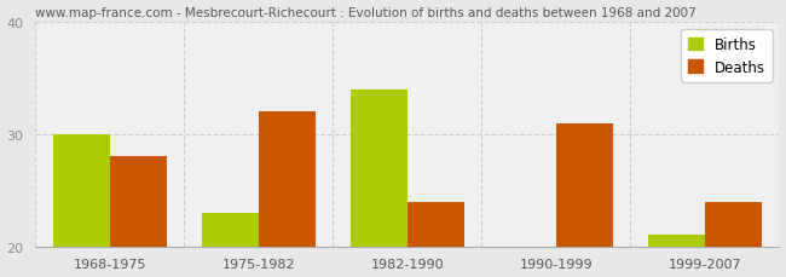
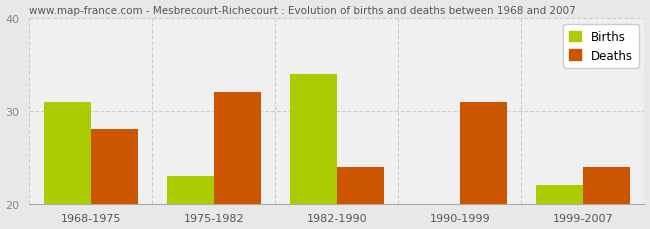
Births/1968-1975: 30 -> 31
Births/1999-2007: 21 -> 22
